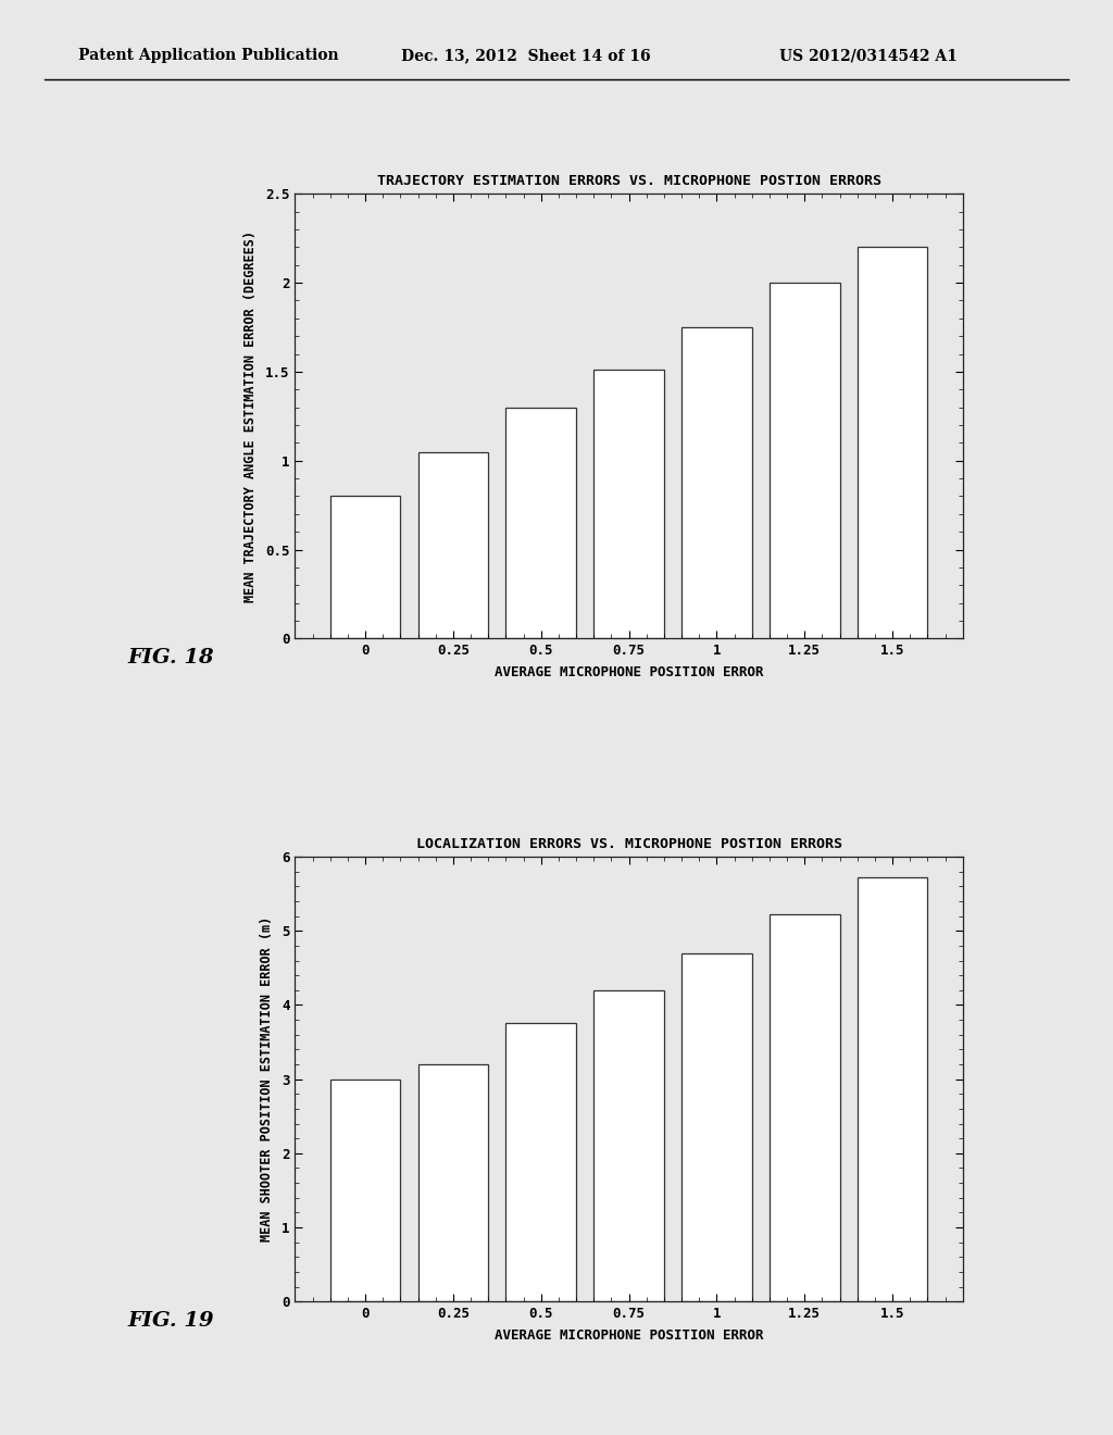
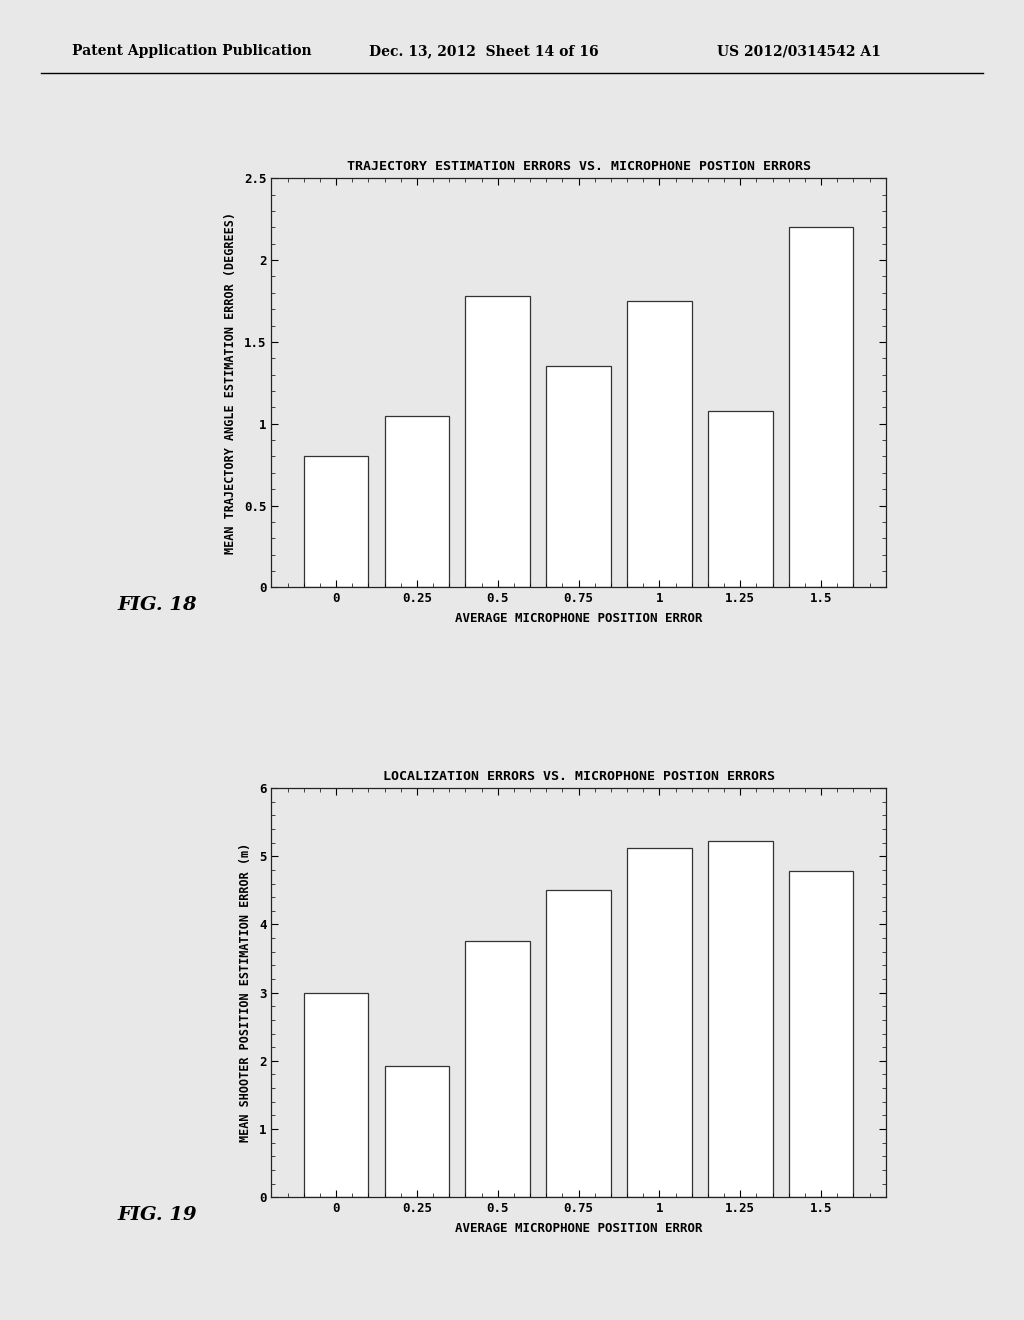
TRAJECTORY ESTIMATION ERRORS VS. MICROPHONE POSTION ERRORS/0.5: 1.30 -> 1.78
TRAJECTORY ESTIMATION ERRORS VS. MICROPHONE POSTION ERRORS/0.75: 1.51 -> 1.35
TRAJECTORY ESTIMATION ERRORS VS. MICROPHONE POSTION ERRORS/1.25: 2.00 -> 1.08
LOCALIZATION ERRORS VS. MICROPHONE POSTION ERRORS/0.25: 3.20 -> 1.92
LOCALIZATION ERRORS VS. MICROPHONE POSTION ERRORS/0.75: 4.20 -> 4.50
LOCALIZATION ERRORS VS. MICROPHONE POSTION ERRORS/1: 4.70 -> 5.12
LOCALIZATION ERRORS VS. MICROPHONE POSTION ERRORS/1.5: 5.72 -> 4.78
